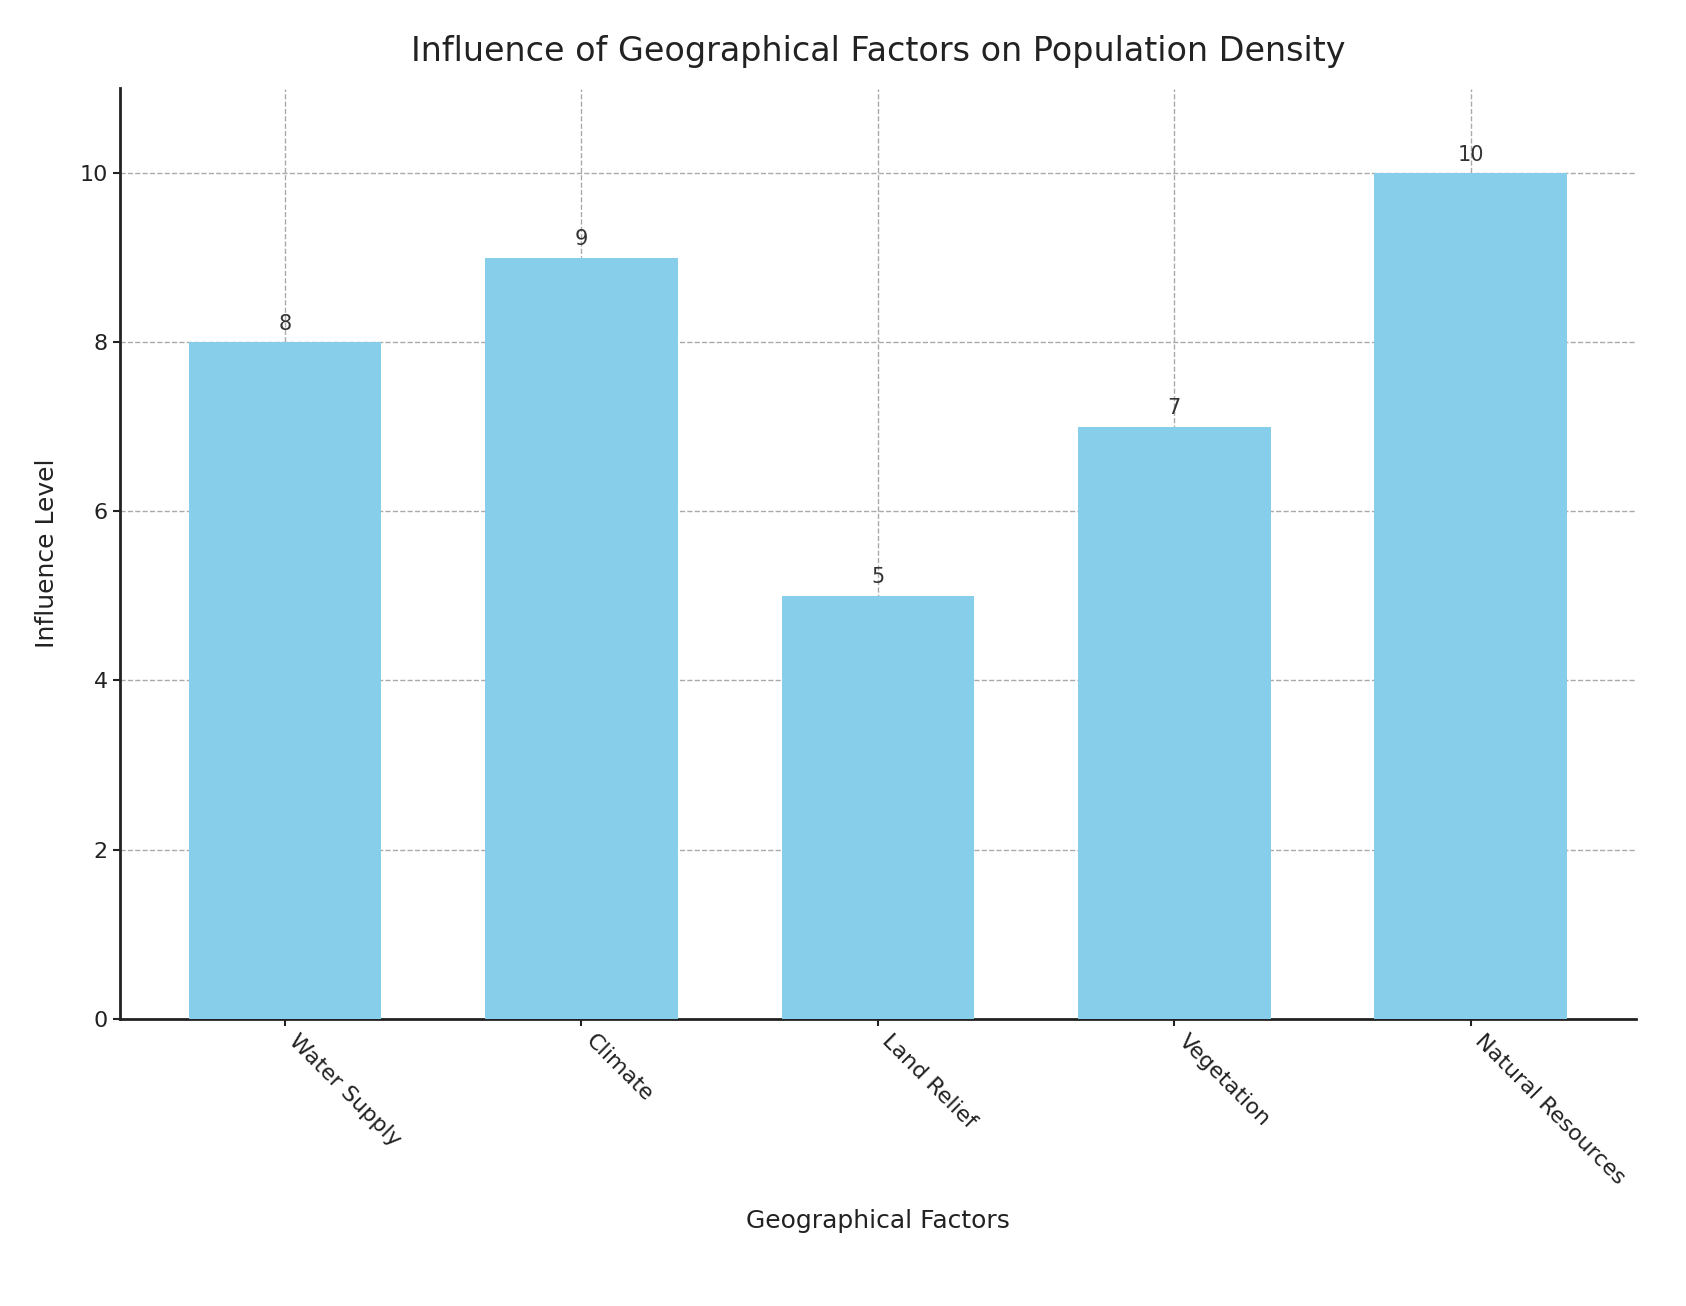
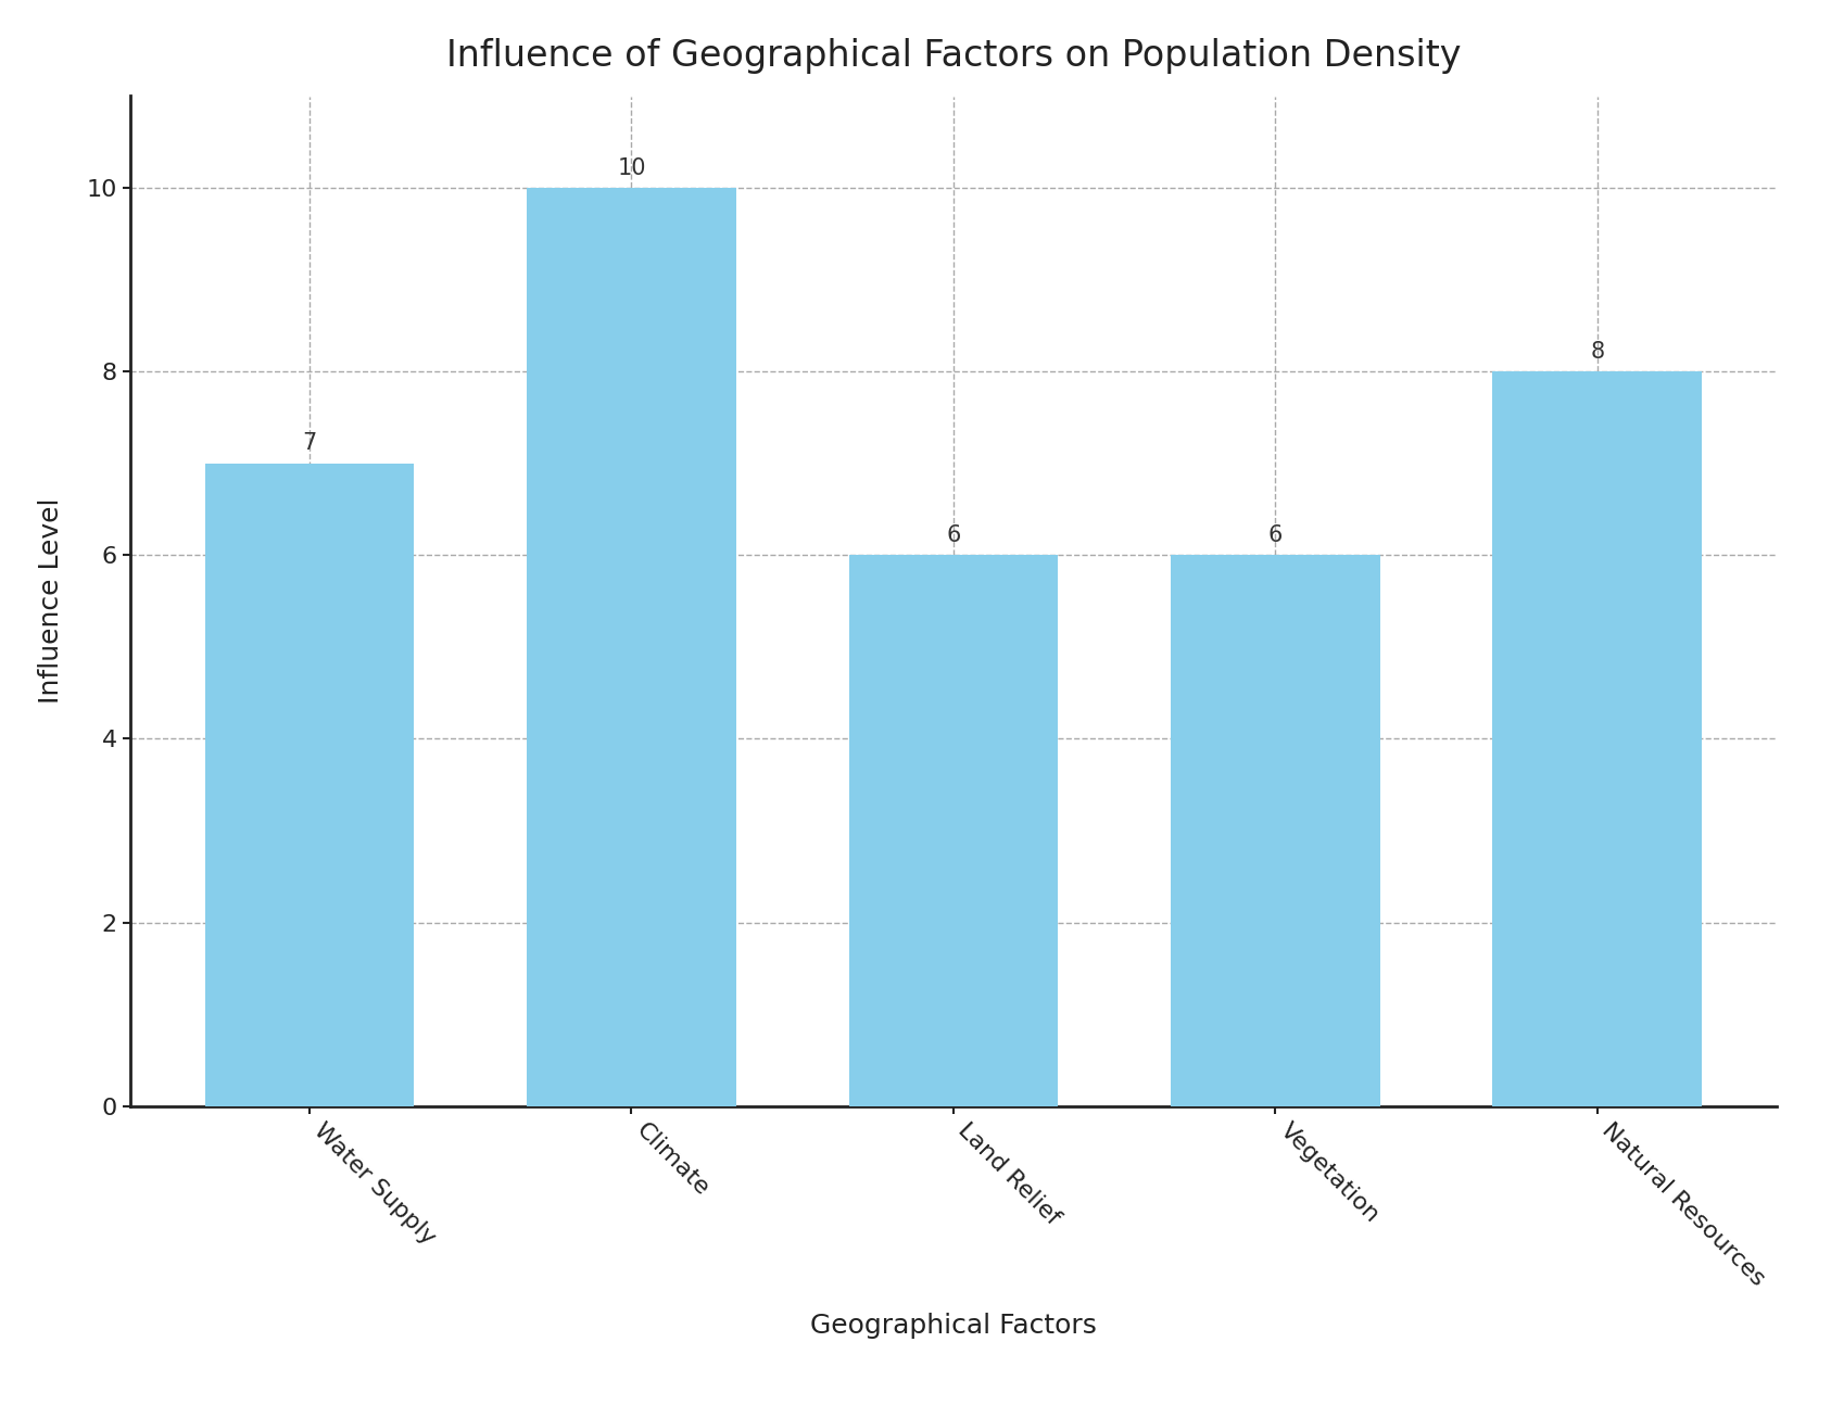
Water Supply: 8 -> 7
Climate: 9 -> 10
Land Relief: 5 -> 6
Vegetation: 7 -> 6
Natural Resources: 10 -> 8
